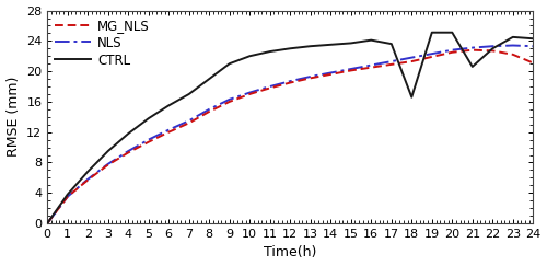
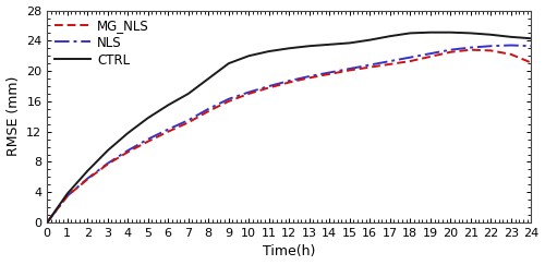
CTRL/17: 23.6 -> 24.6
CTRL/18: 16.6 -> 25.0
CTRL/21: 20.6 -> 25.0
CTRL/22: 23.0 -> 24.8
